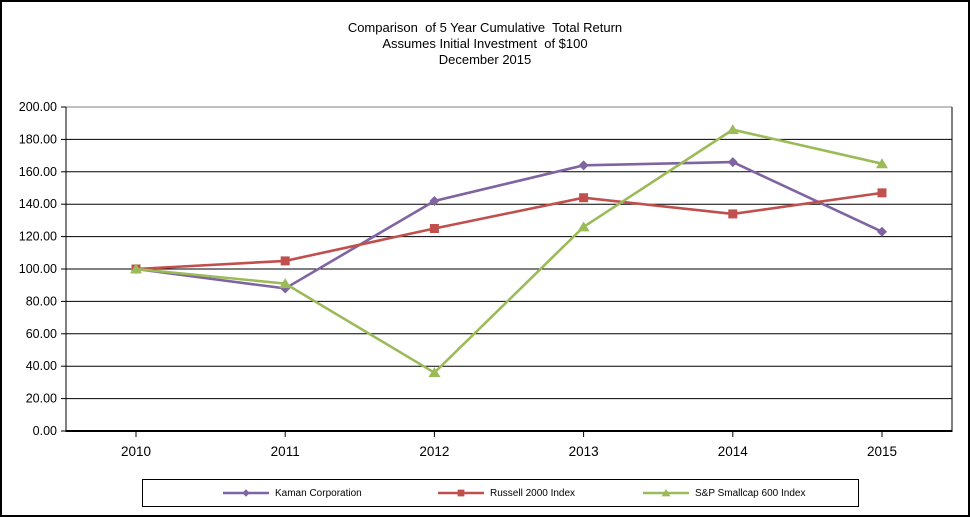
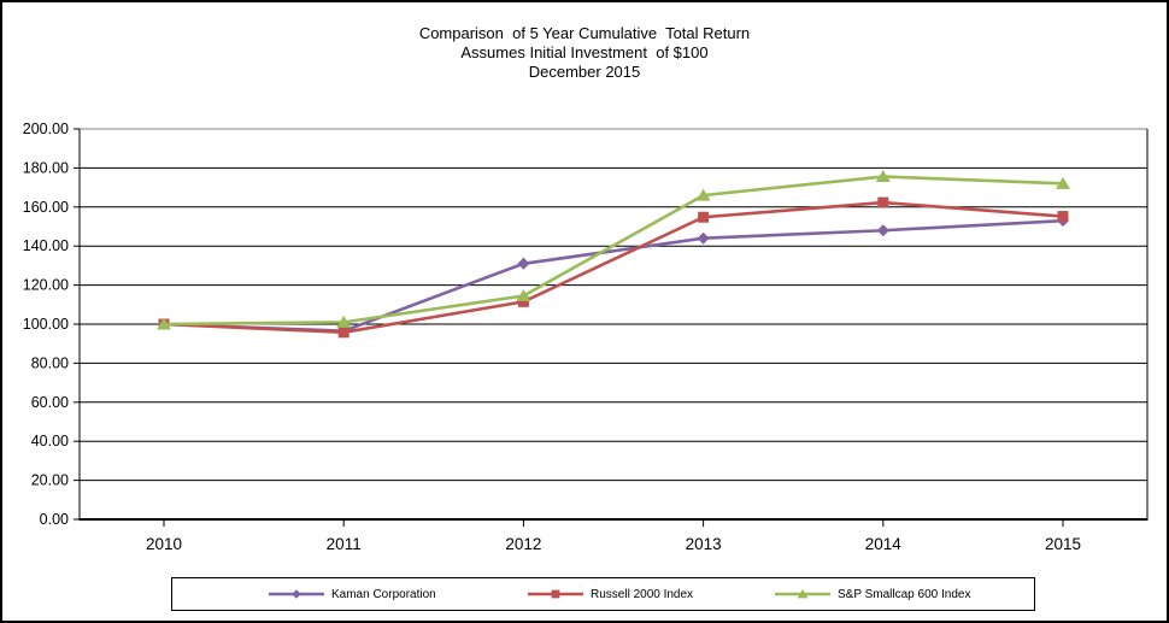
Kaman Corporation/2011: 88 -> 96
Russell 2000 Index/2011: 105 -> 96
S&P Smallcap 600 Index/2011: 91 -> 101
Kaman Corporation/2012: 142 -> 131
Russell 2000 Index/2012: 125 -> 112
S&P Smallcap 600 Index/2012: 36 -> 114
Kaman Corporation/2013: 164 -> 144
Russell 2000 Index/2013: 144 -> 155
S&P Smallcap 600 Index/2013: 126 -> 166
Kaman Corporation/2014: 166 -> 148
Russell 2000 Index/2014: 134 -> 162
S&P Smallcap 600 Index/2014: 186 -> 176
Kaman Corporation/2015: 123 -> 153
Russell 2000 Index/2015: 147 -> 155
S&P Smallcap 600 Index/2015: 165 -> 172
